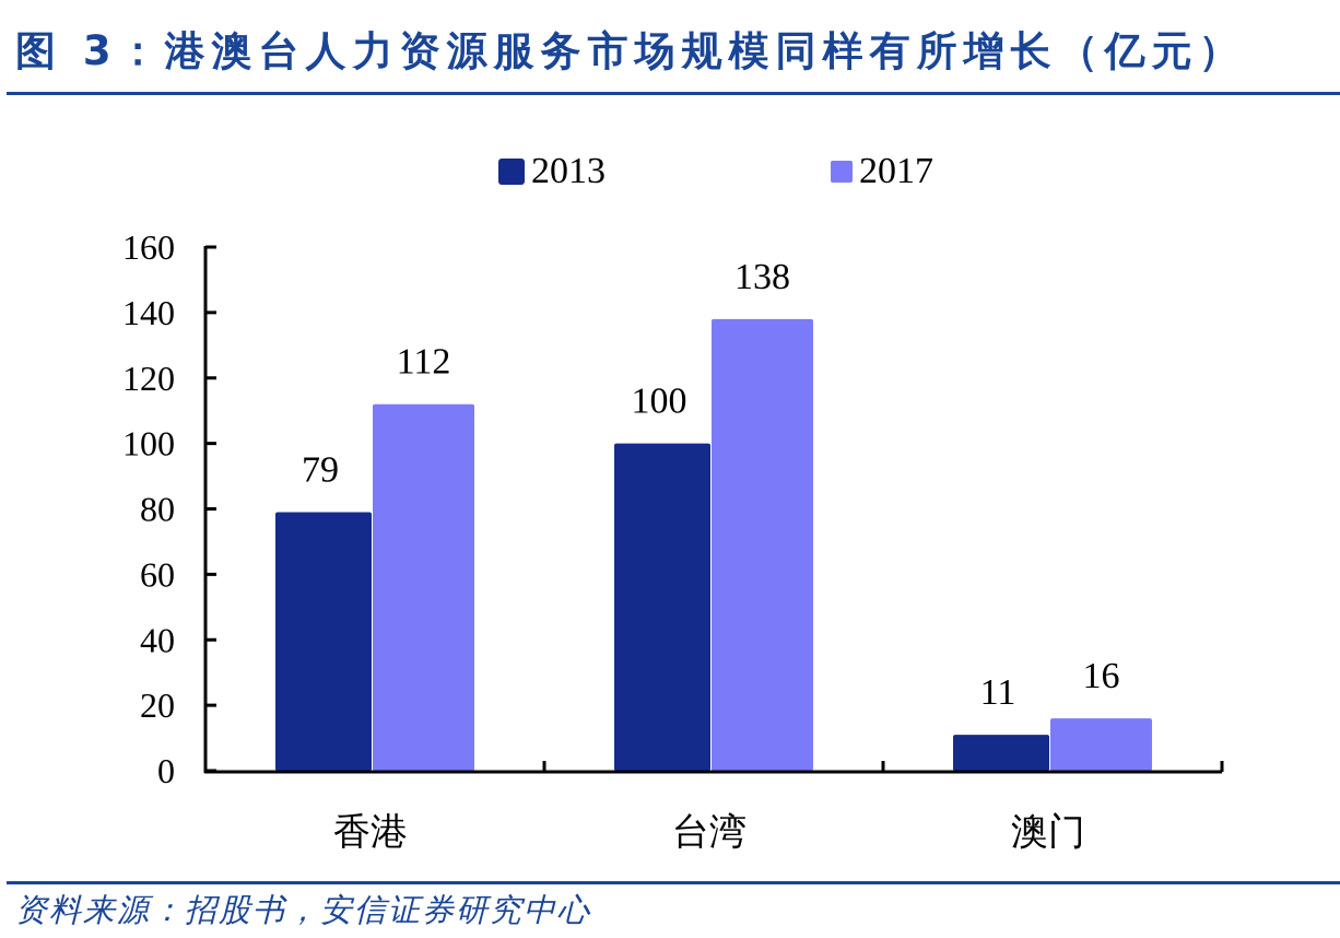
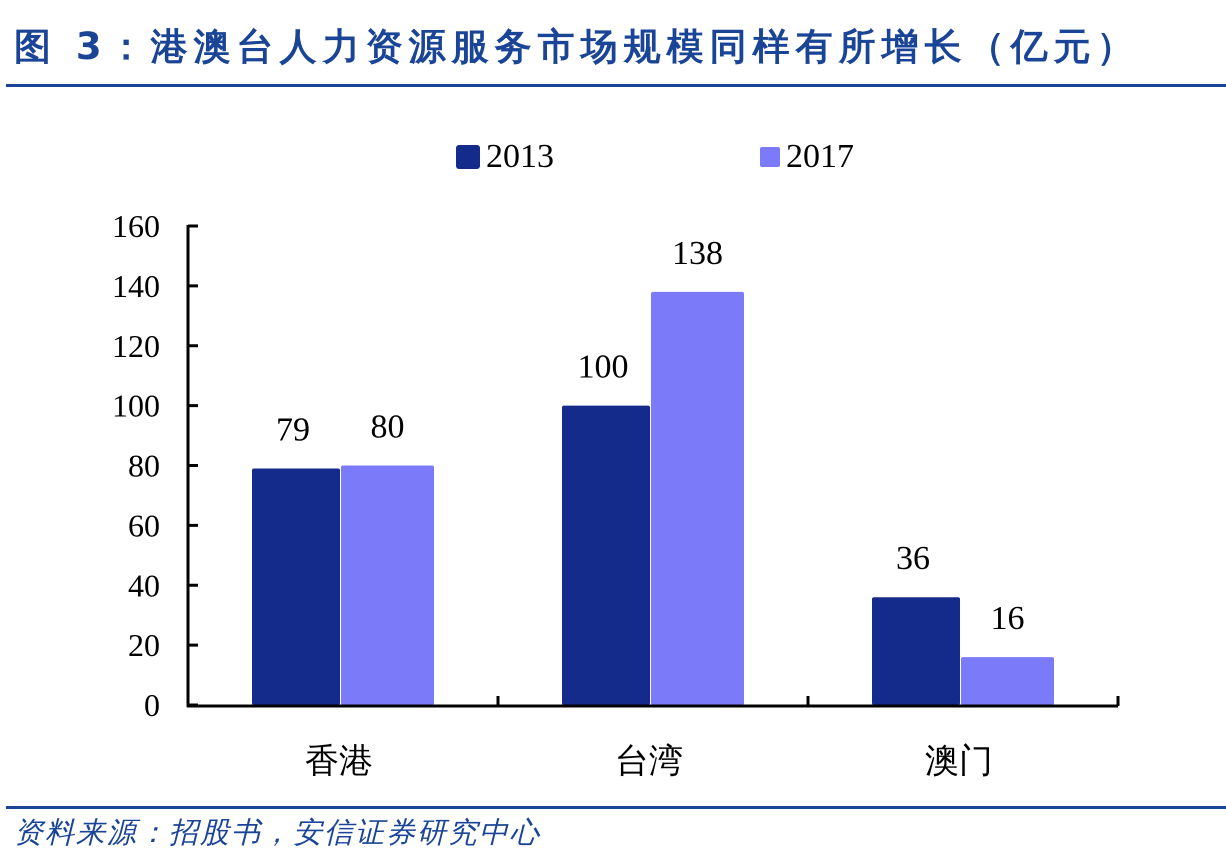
2017/香港: 112 -> 80
2013/澳门: 11 -> 36
